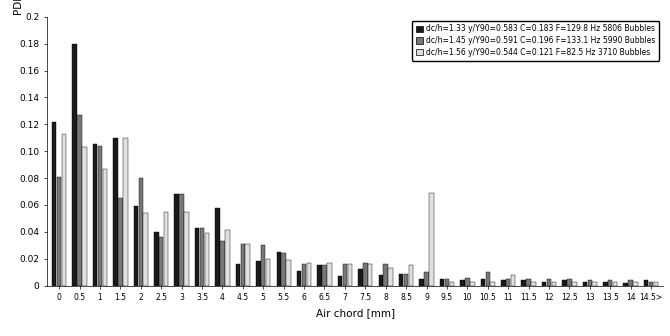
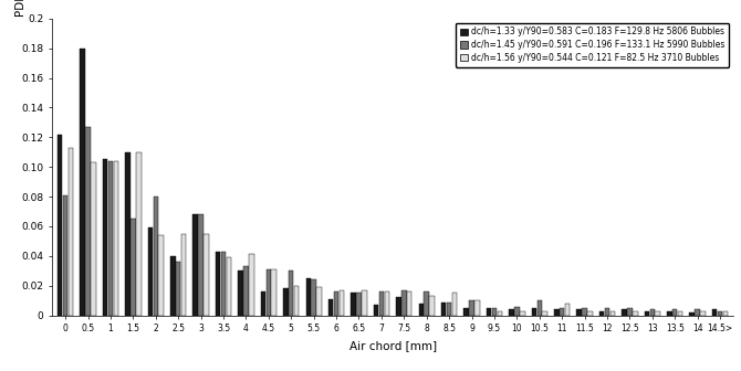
dc/h=1.56 y/Y90=0.544 C=0.121 F=82.5 Hz 3710 Bubbles/1: 0.087 -> 0.104
dc/h=1.33 y/Y90=0.583 C=0.183 F=129.8 Hz 5806 Bubbles/4: 0.058 -> 0.030
dc/h=1.56 y/Y90=0.544 C=0.121 F=82.5 Hz 3710 Bubbles/9: 0.069 -> 0.010
